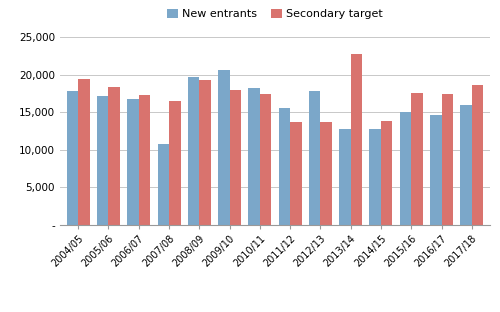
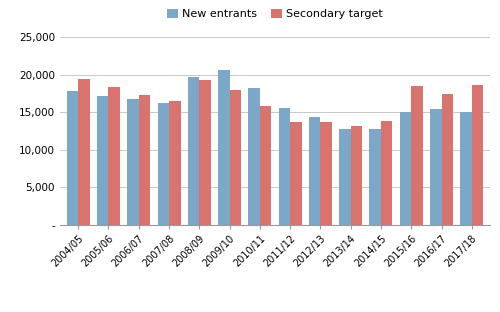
New entrants/2007/08: 10,800 -> 16,200
Secondary target/2010/11: 17,400 -> 15,800
New entrants/2012/13: 17,800 -> 14,400
Secondary target/2013/14: 22,800 -> 13,200
Secondary target/2015/16: 17,600 -> 18,500
New entrants/2016/17: 14,600 -> 15,400
New entrants/2017/18: 16,000 -> 15,000
